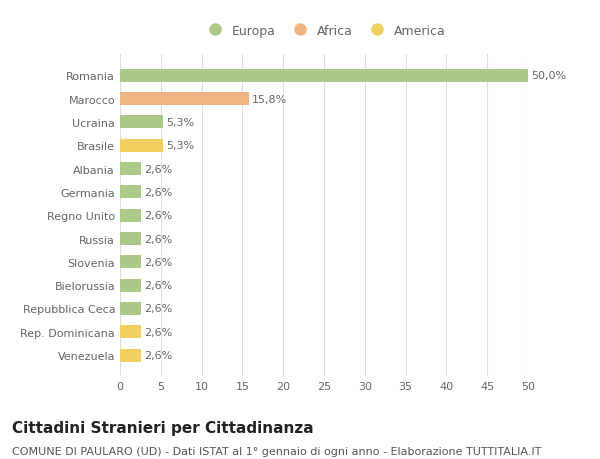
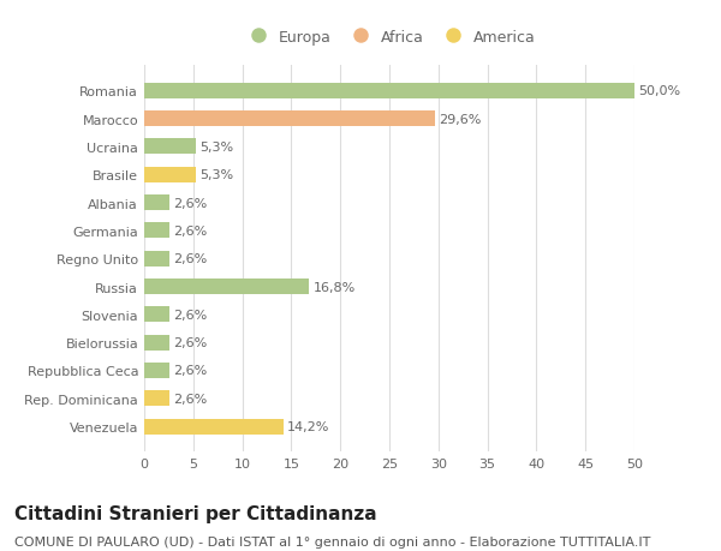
Marocco: 15,8% -> 29,6%
Russia: 2,6% -> 16,8%
Venezuela: 2,6% -> 14,2%
